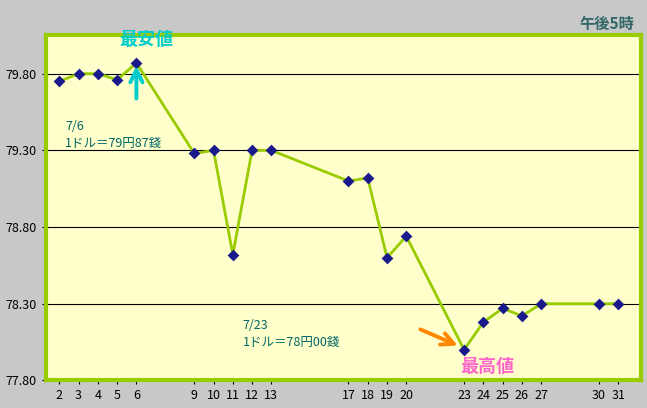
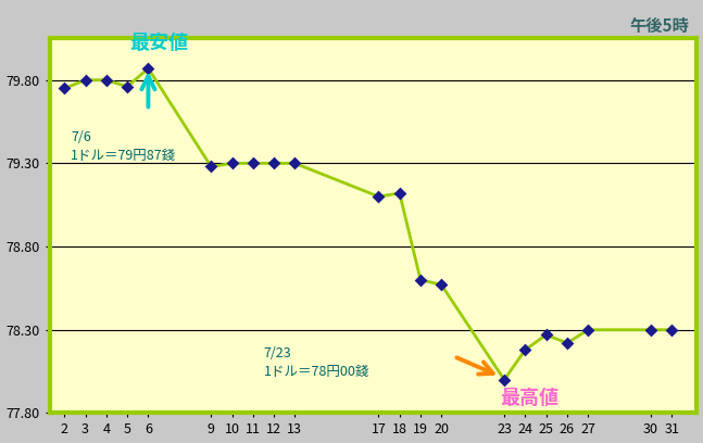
11: 78.62 -> 79.30
20: 78.74 -> 78.57
